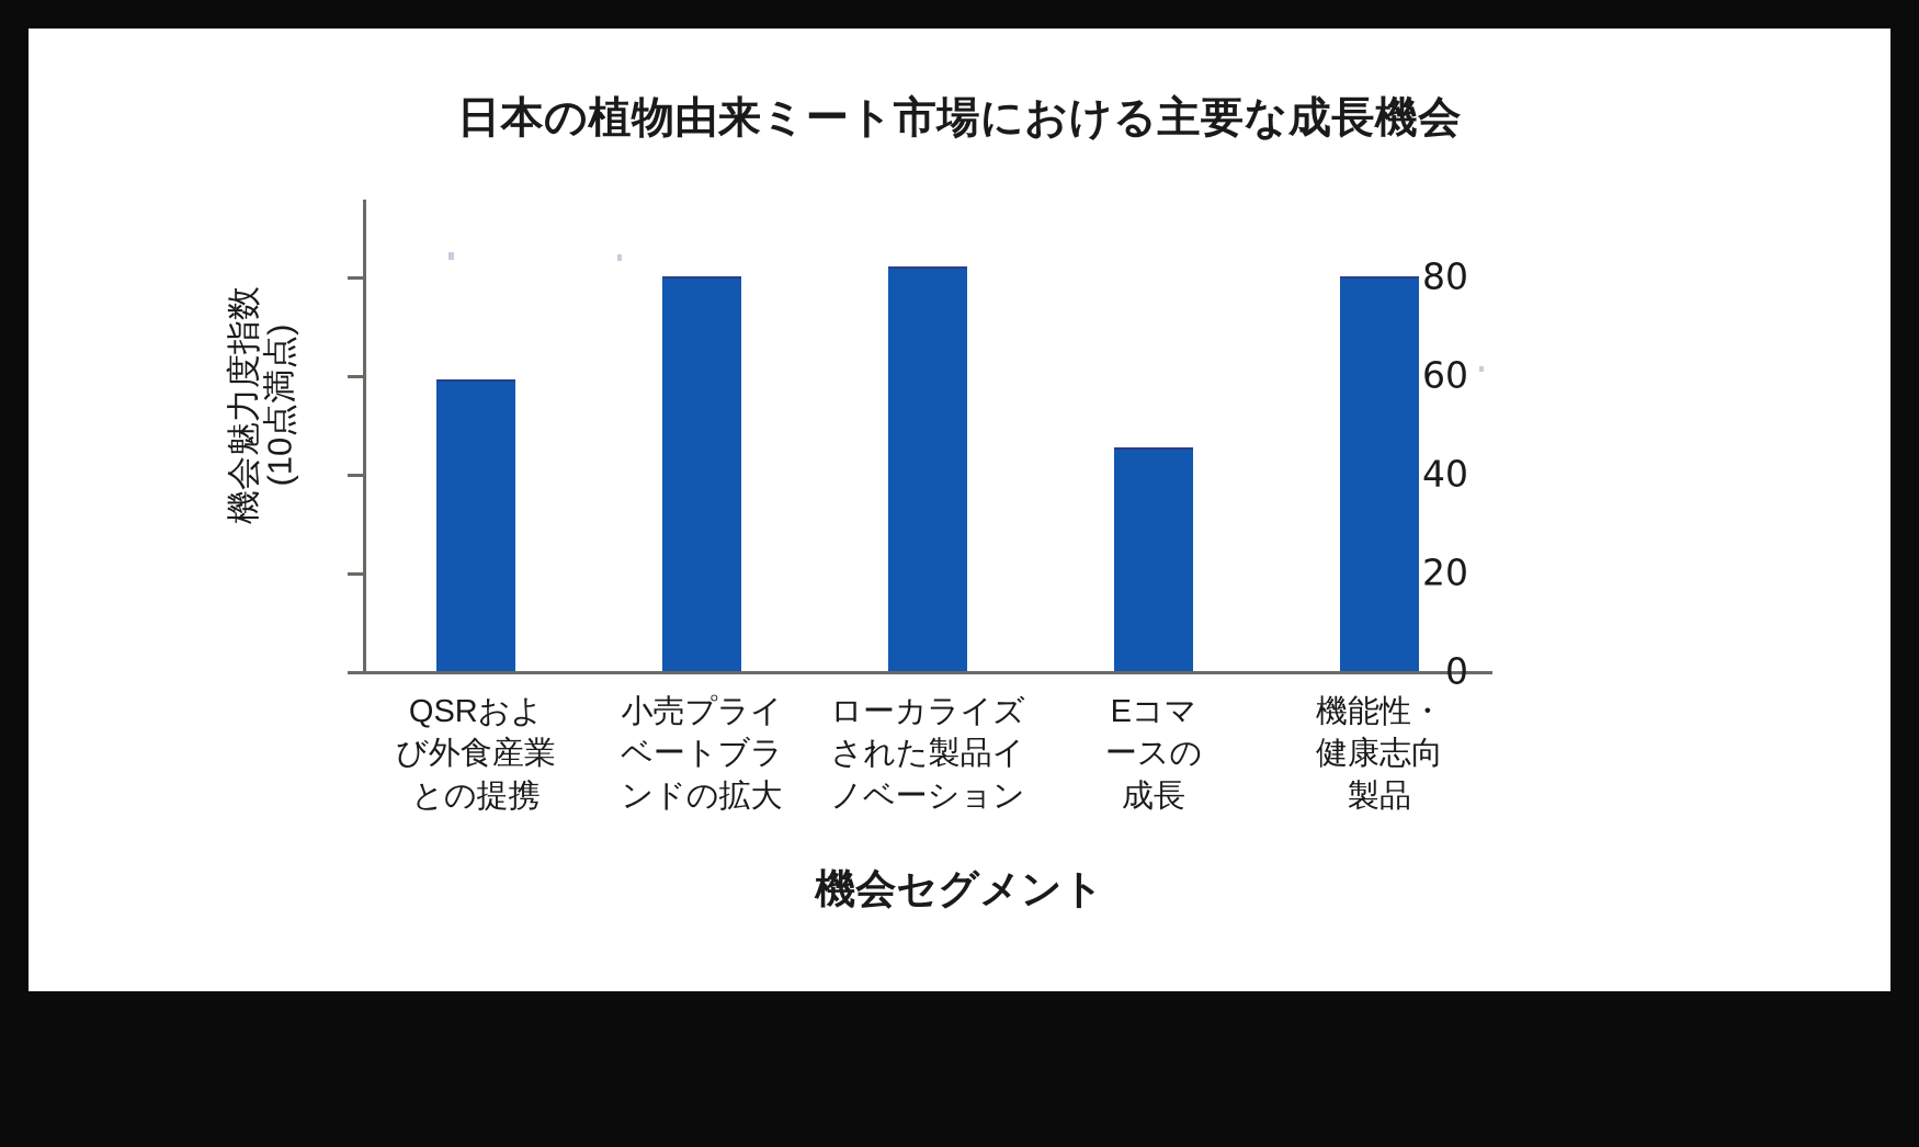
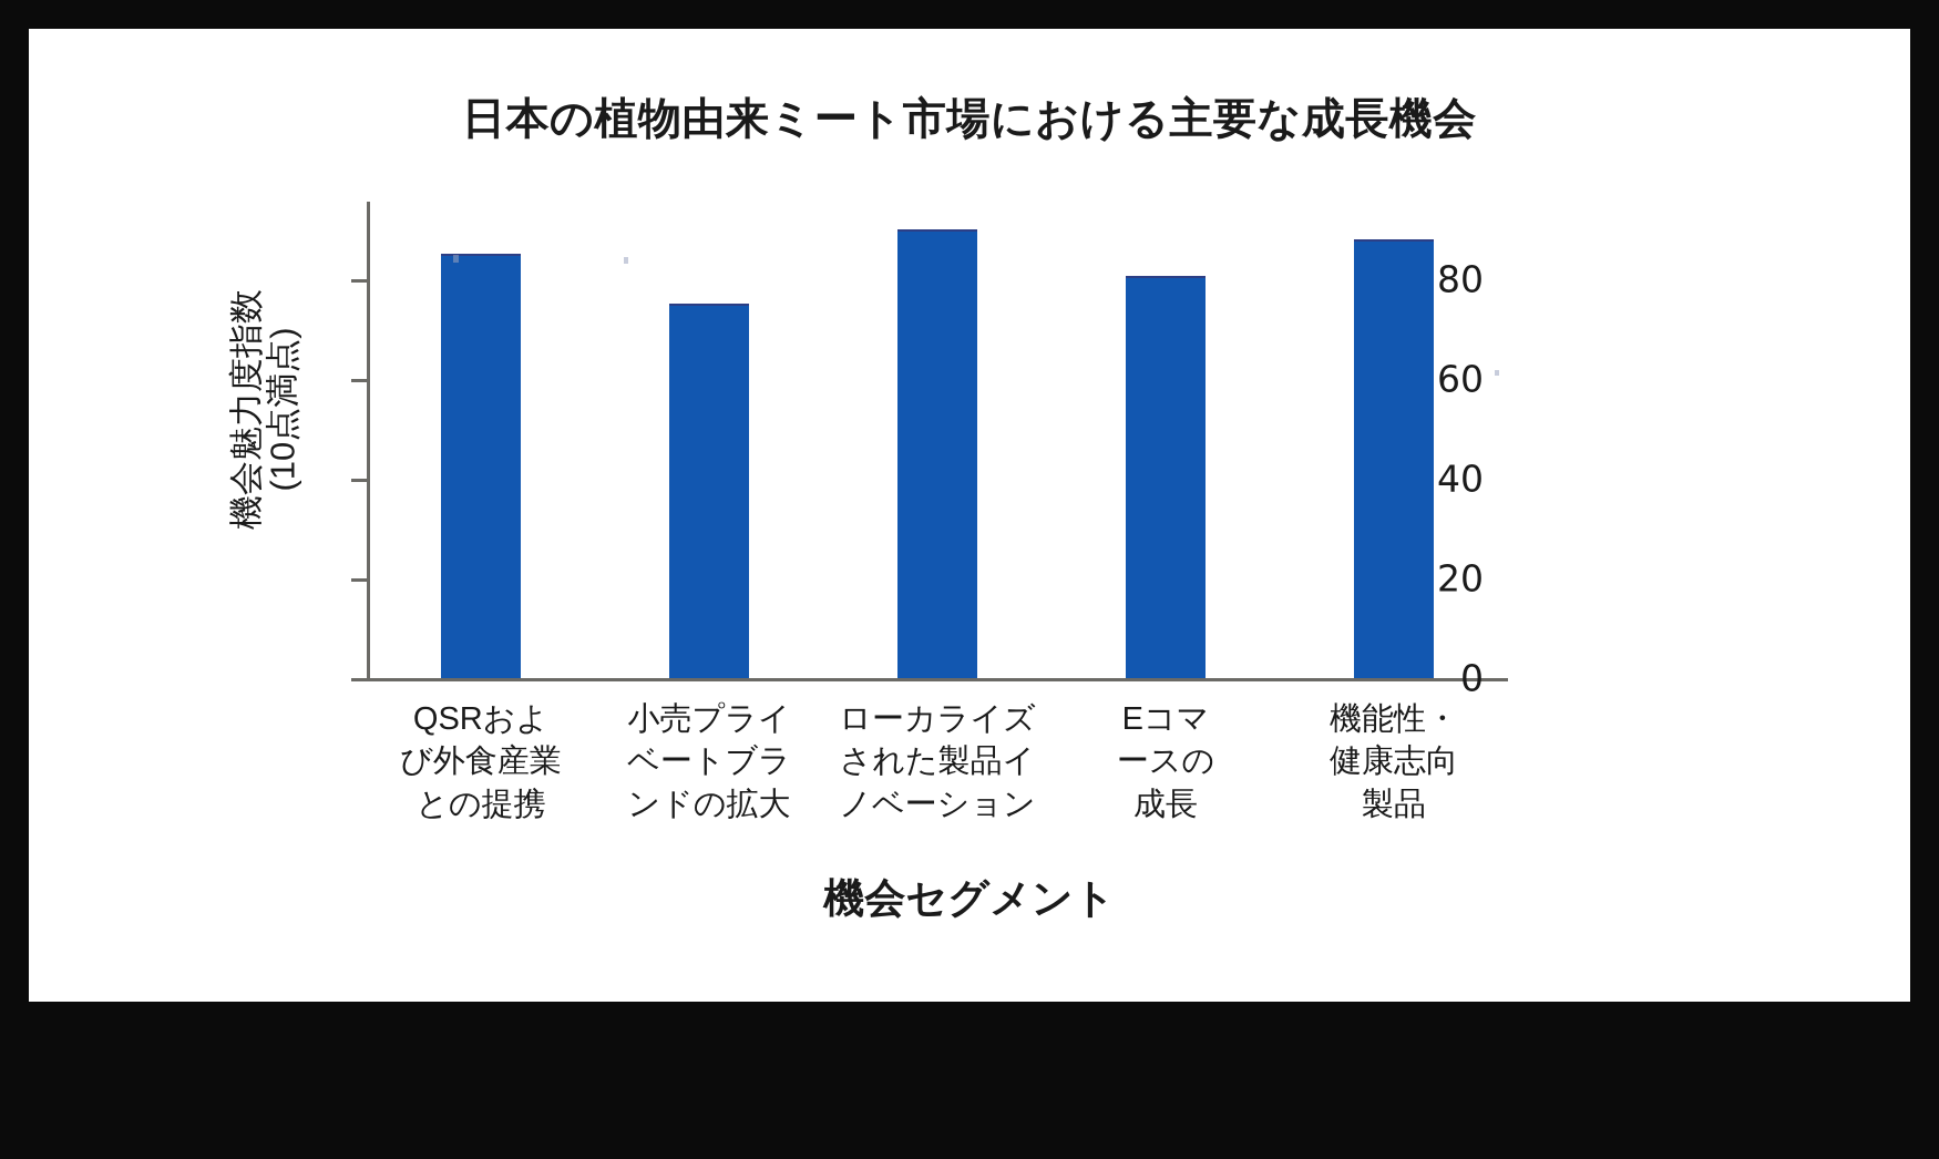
QSRおよ び外食産業 との提携: 59 -> 85
小売プライ ベートブラ ンドの拡大: 80 -> 75
ローカライズ された製品イ ノベーション: 82 -> 90
Eコマ ースの 成長: 45 -> 80
機能性・ 健康志向 製品: 80 -> 88
